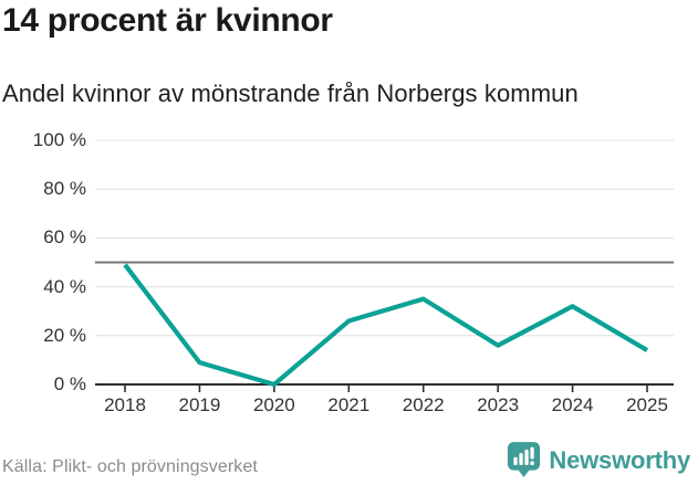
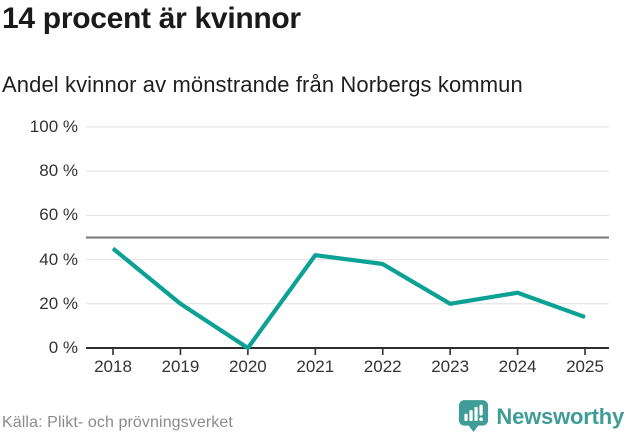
2018: 49% -> 45%
2019: 9% -> 20%
2021: 26% -> 42%
2022: 35% -> 38%
2023: 16% -> 20%
2024: 32% -> 25%
